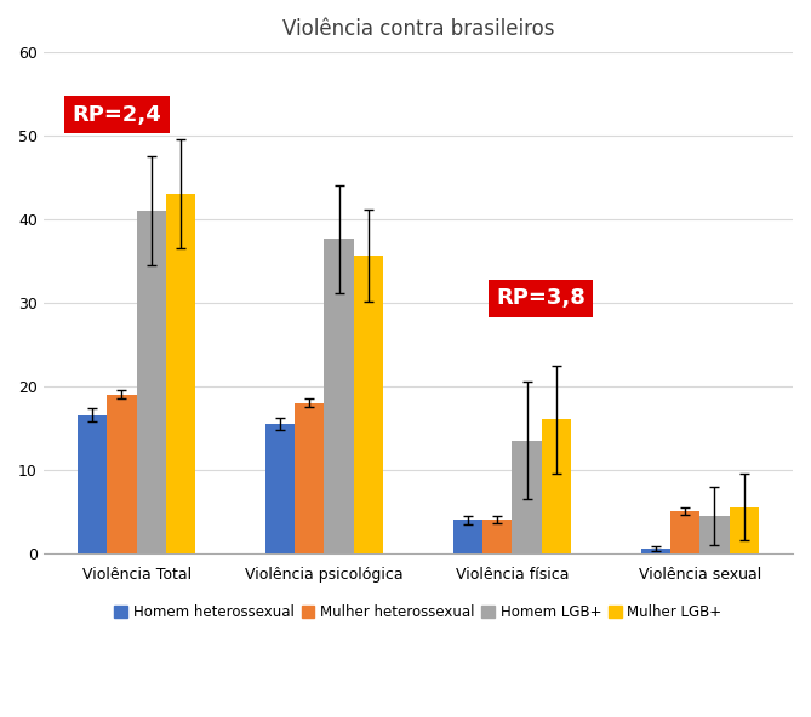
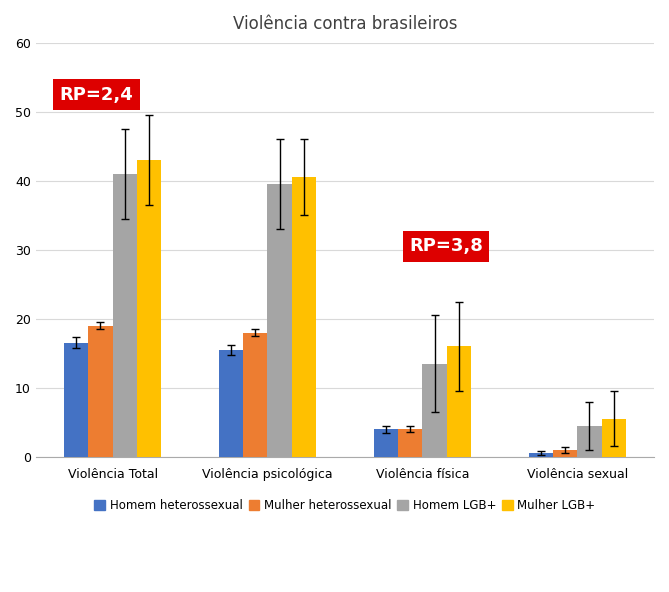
Homem LGB+/Violência psicológica: 37.6 -> 39.5
Mulher LGB+/Violência psicológica: 35.6 -> 40.5
Mulher heterossexual/Violência sexual: 5 -> 1
